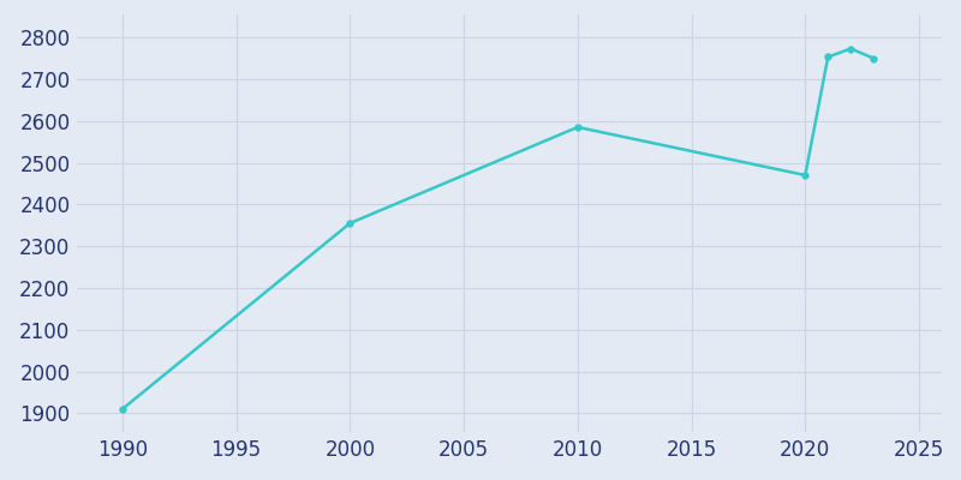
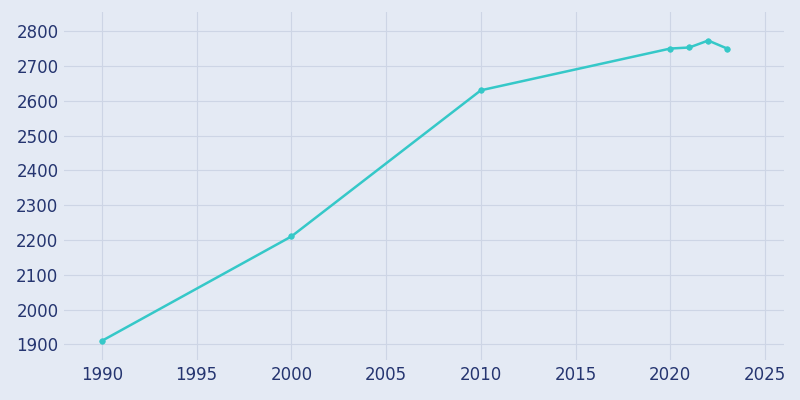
2000: 2355 -> 2210
2010: 2585 -> 2630
2020: 2470 -> 2750
